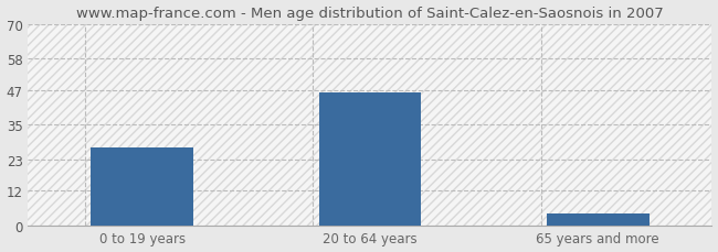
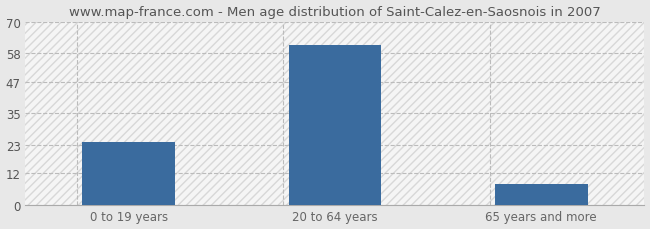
0 to 19 years: 27 -> 24
20 to 64 years: 46 -> 61
65 years and more: 4 -> 8
